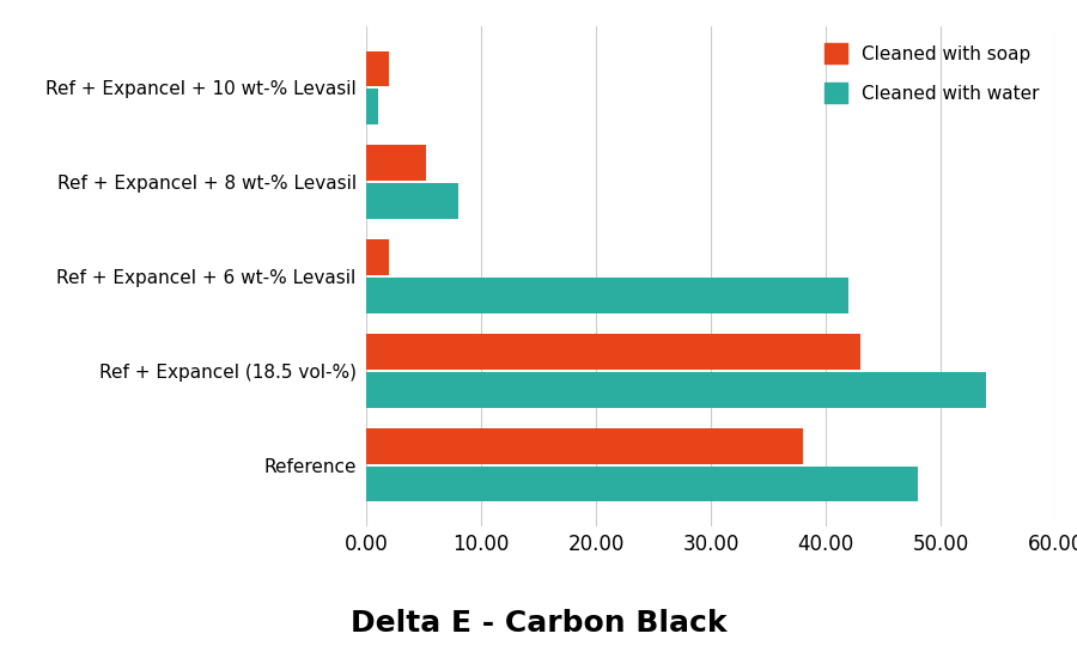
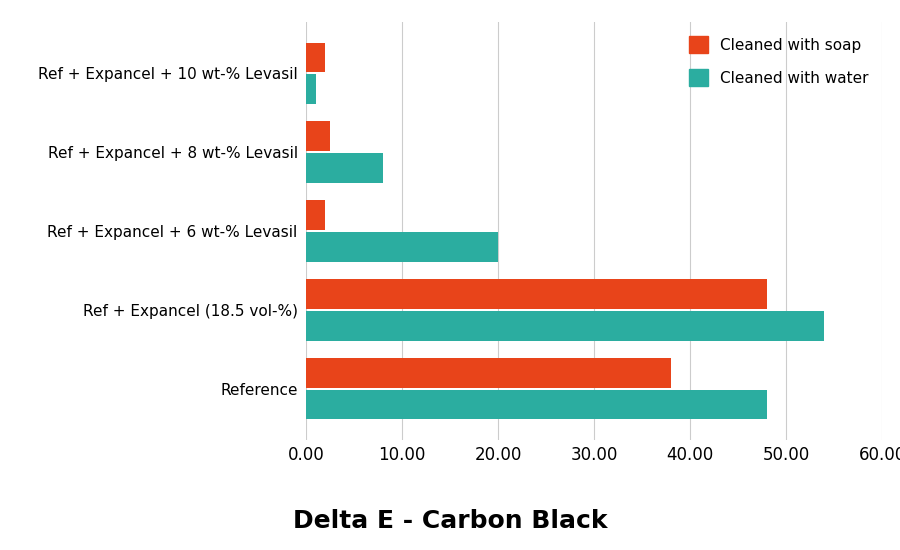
Cleaned with soap/Ref + Expancel + 8 wt-% Levasil: 5.2 -> 2.5
Cleaned with water/Ref + Expancel + 6 wt-% Levasil: 42 -> 20
Cleaned with soap/Ref + Expancel (18.5 vol-%): 43.0 -> 48.0
